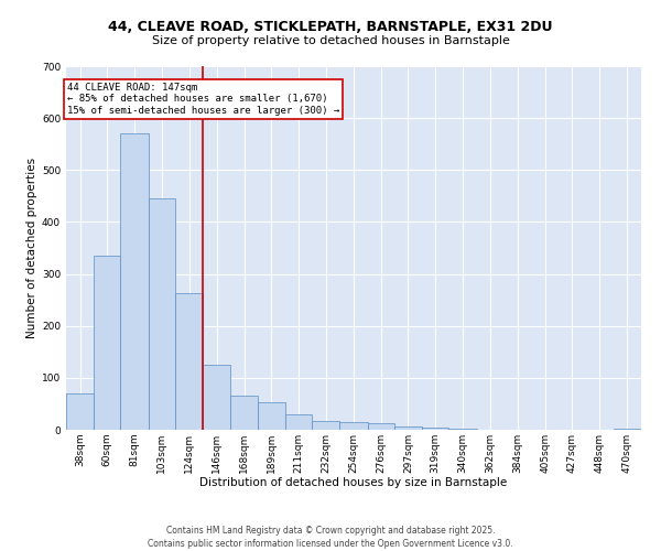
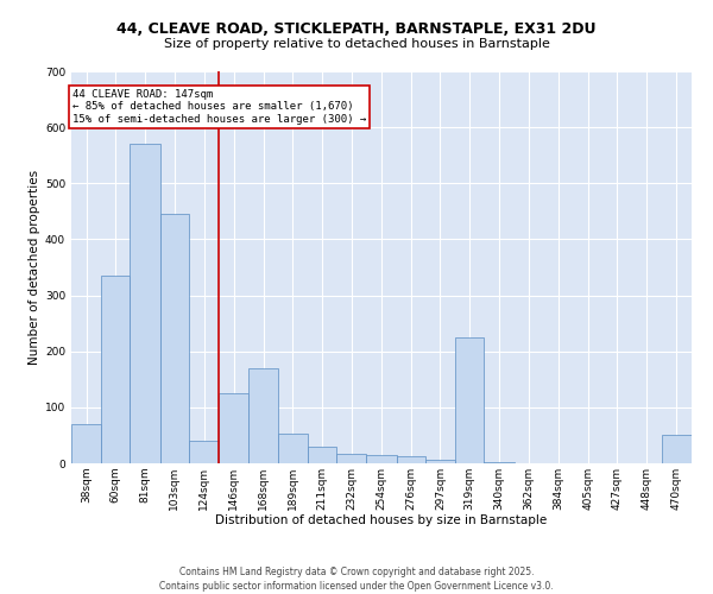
124sqm: 262 -> 40
168sqm: 65 -> 170
319sqm: 4 -> 225
470sqm: 3 -> 50
